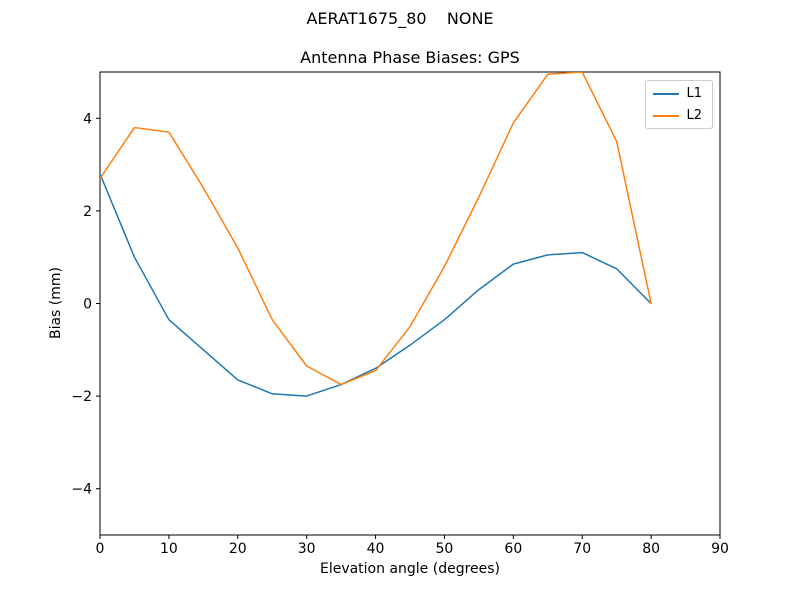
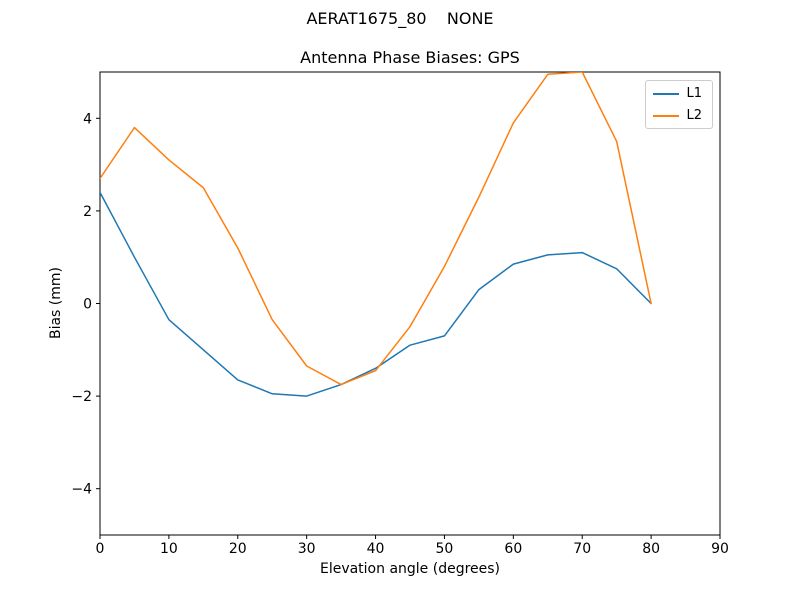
L1/0: 2.8 -> 2.4
L2/10: 3.7 -> 3.1
L1/50: -0.3 -> -0.7
